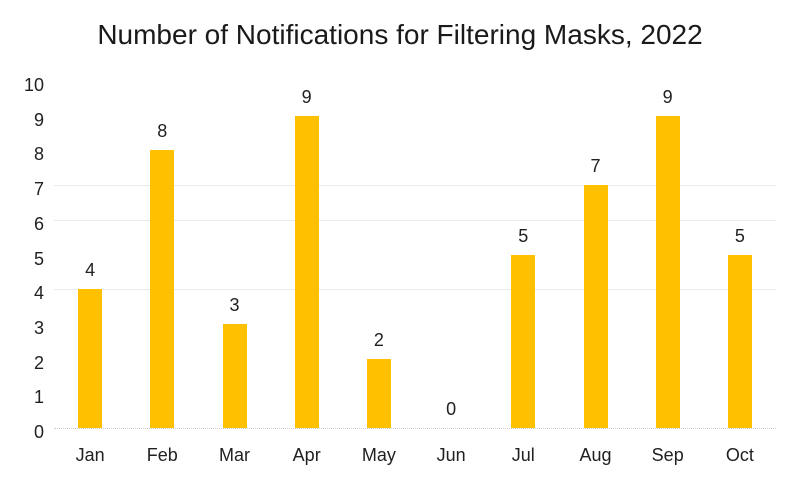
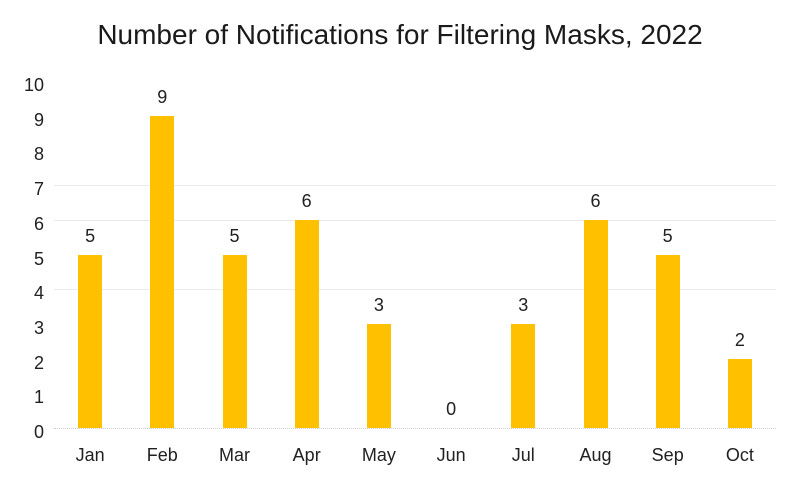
Jan: 4 -> 5
Feb: 8 -> 9
Mar: 3 -> 5
Apr: 9 -> 6
May: 2 -> 3
Jul: 5 -> 3
Aug: 7 -> 6
Sep: 9 -> 5
Oct: 5 -> 2
